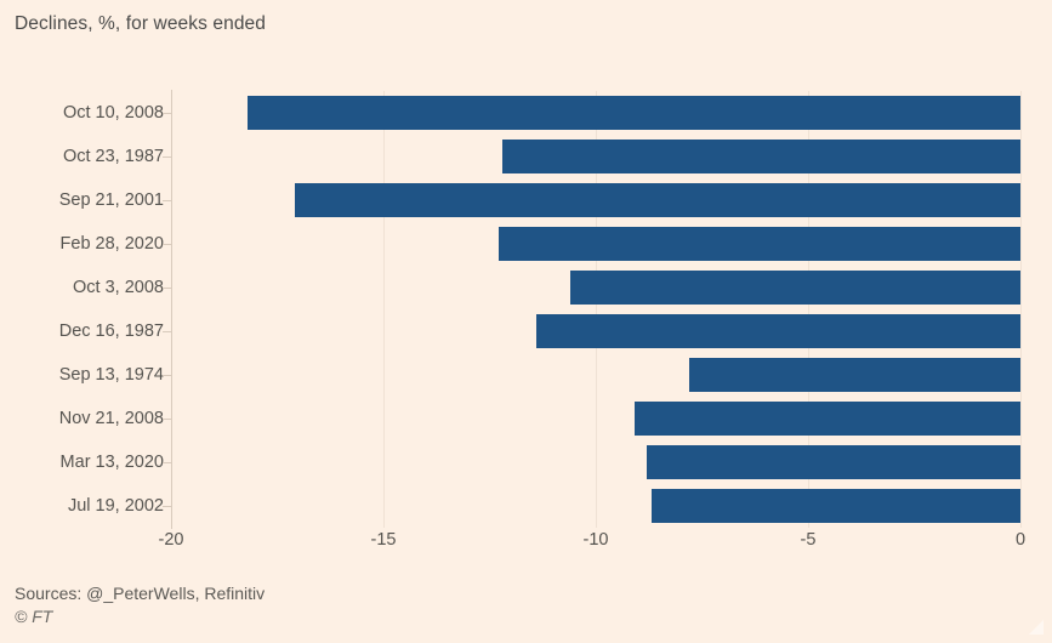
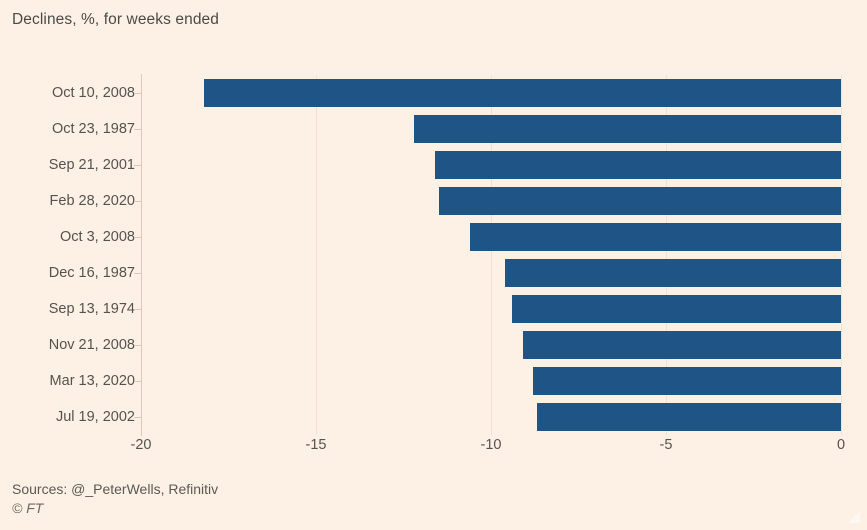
Sep 21, 2001: -17.1 -> -11.6
Feb 28, 2020: -12.3 -> -11.5
Dec 16, 1987: -11.4 -> -9.6
Sep 13, 1974: -7.8 -> -9.4
